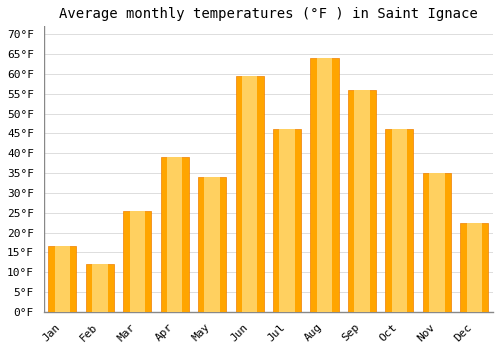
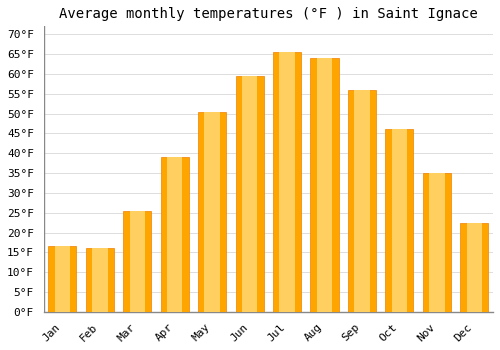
Feb: 12.0°F -> 16.0°F
May: 34.0°F -> 50.5°F
Jul: 46.0°F -> 65.5°F
